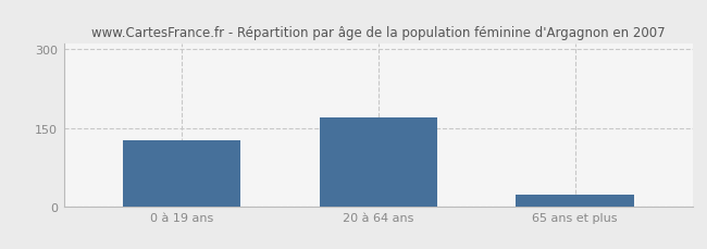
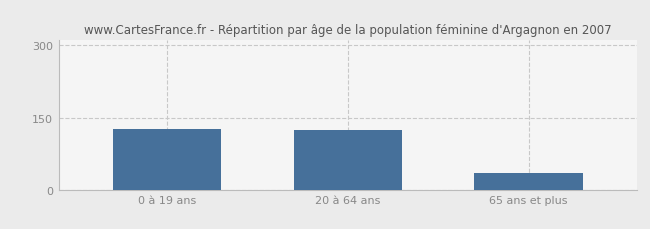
20 à 64 ans: 170 -> 125
65 ans et plus: 22 -> 35
